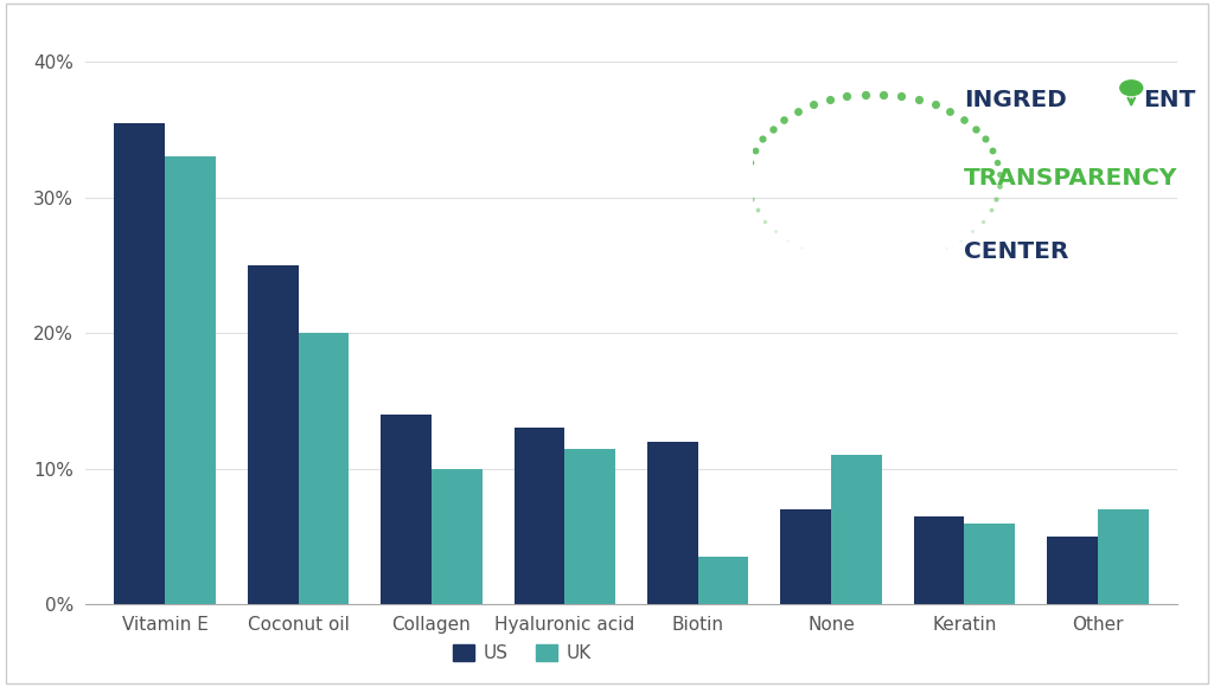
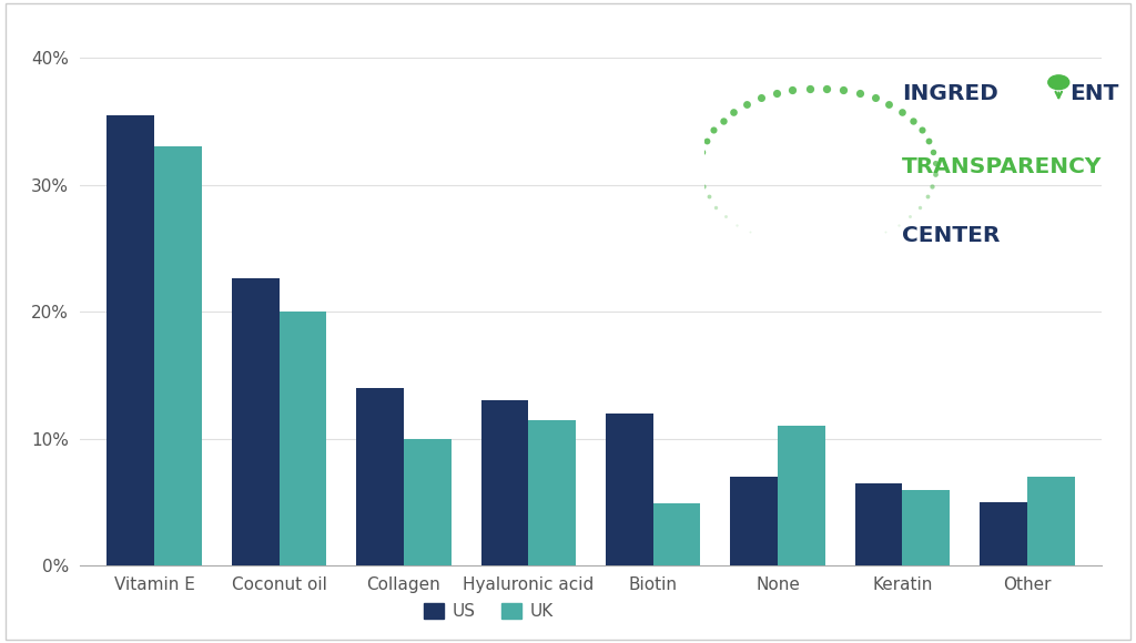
US/Coconut oil: 25.0% -> 22.6%
UK/Biotin: 3.5% -> 4.9%
